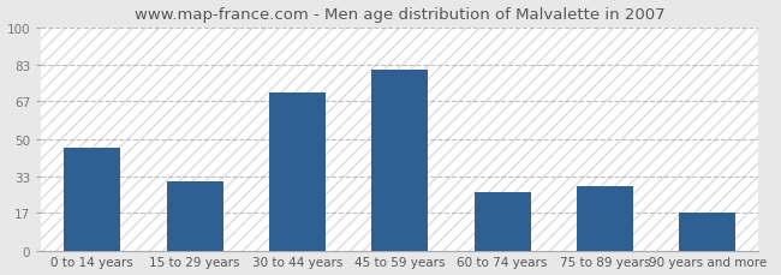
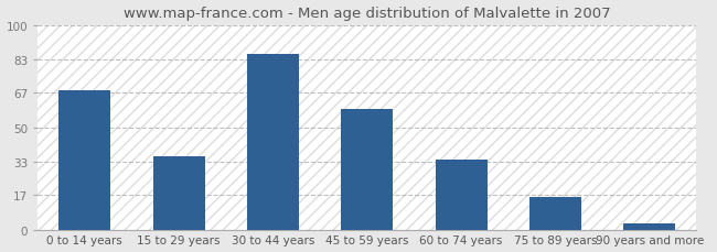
0 to 14 years: 46 -> 68
15 to 29 years: 31 -> 36
30 to 44 years: 71 -> 86
45 to 59 years: 81 -> 59
60 to 74 years: 26 -> 34
75 to 89 years: 29 -> 16
90 years and more: 17 -> 3
